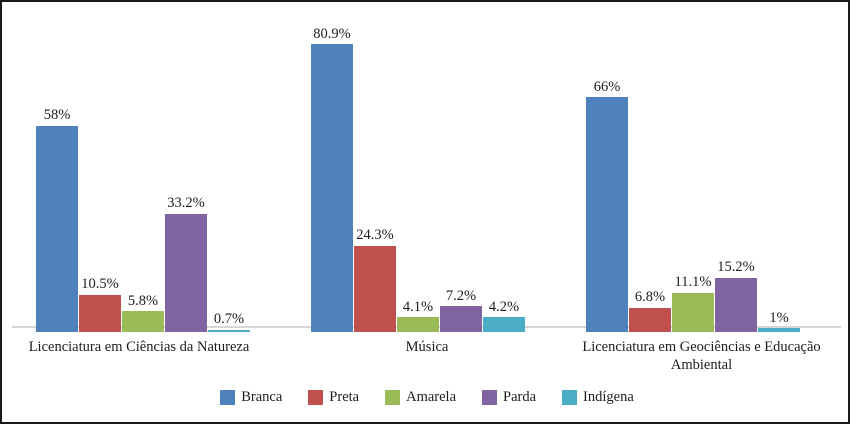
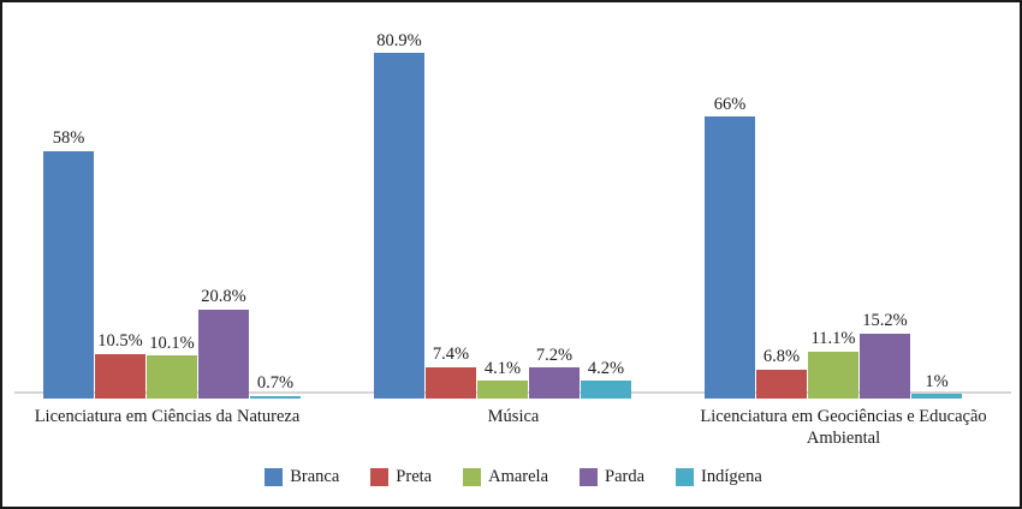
Amarela/Licenciatura em Ciências da Natureza: 5.8% -> 10.1%
Parda/Licenciatura em Ciências da Natureza: 33.2% -> 20.8%
Preta/Música: 24.3% -> 7.4%
